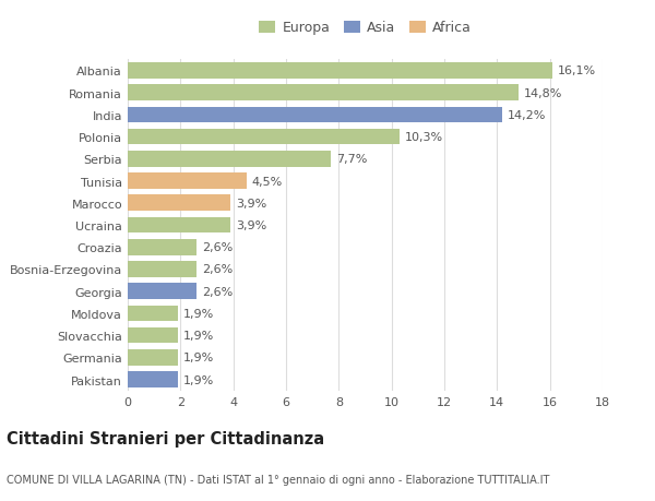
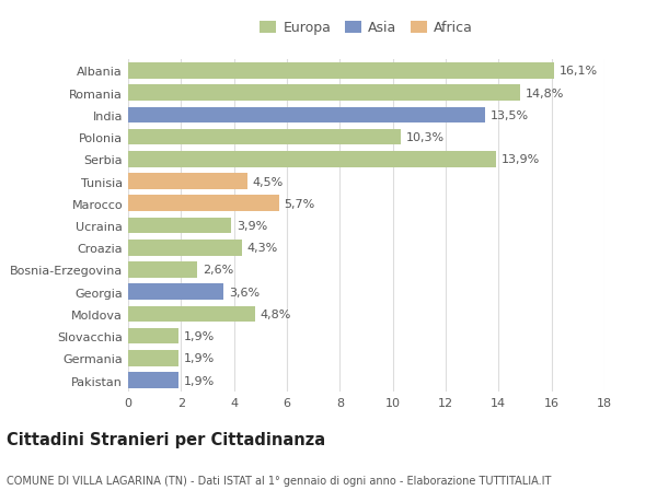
India: 14,2% -> 13,5%
Serbia: 7,7% -> 13,9%
Marocco: 3,9% -> 5,7%
Croazia: 2,6% -> 4,3%
Georgia: 2,6% -> 3,6%
Moldova: 1,9% -> 4,8%
